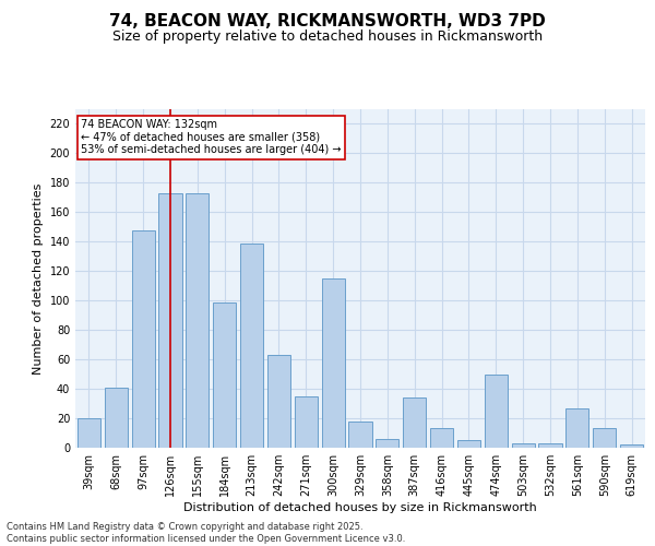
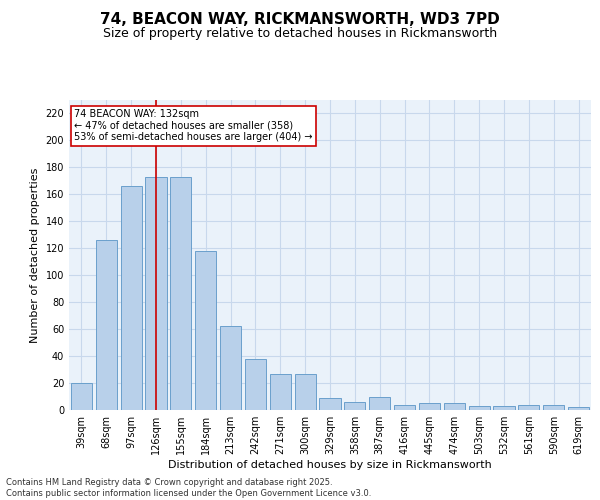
68sqm: 41 -> 126
97sqm: 148 -> 166
184sqm: 99 -> 118
213sqm: 139 -> 62
242sqm: 63 -> 38
271sqm: 35 -> 27
300sqm: 115 -> 27
329sqm: 18 -> 9
387sqm: 34 -> 10
416sqm: 13 -> 4
474sqm: 50 -> 5
561sqm: 27 -> 4
590sqm: 13 -> 4
